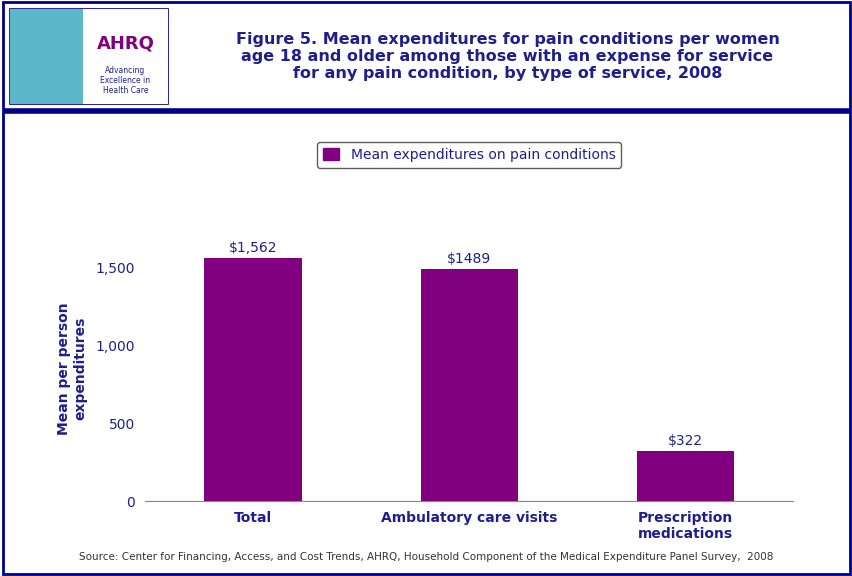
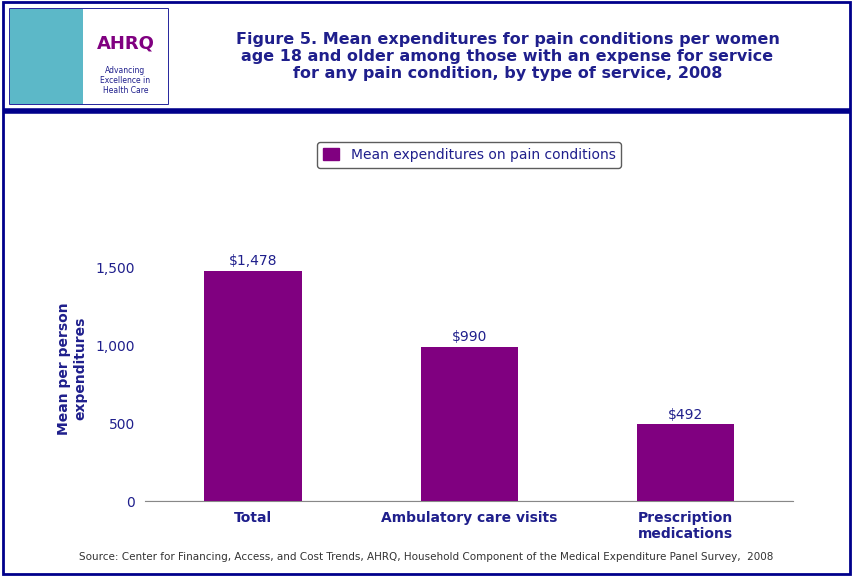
Total: $1,562 -> $1,478
Ambulatory care visits: $1489 -> $990
Prescription medications: $322 -> $492
